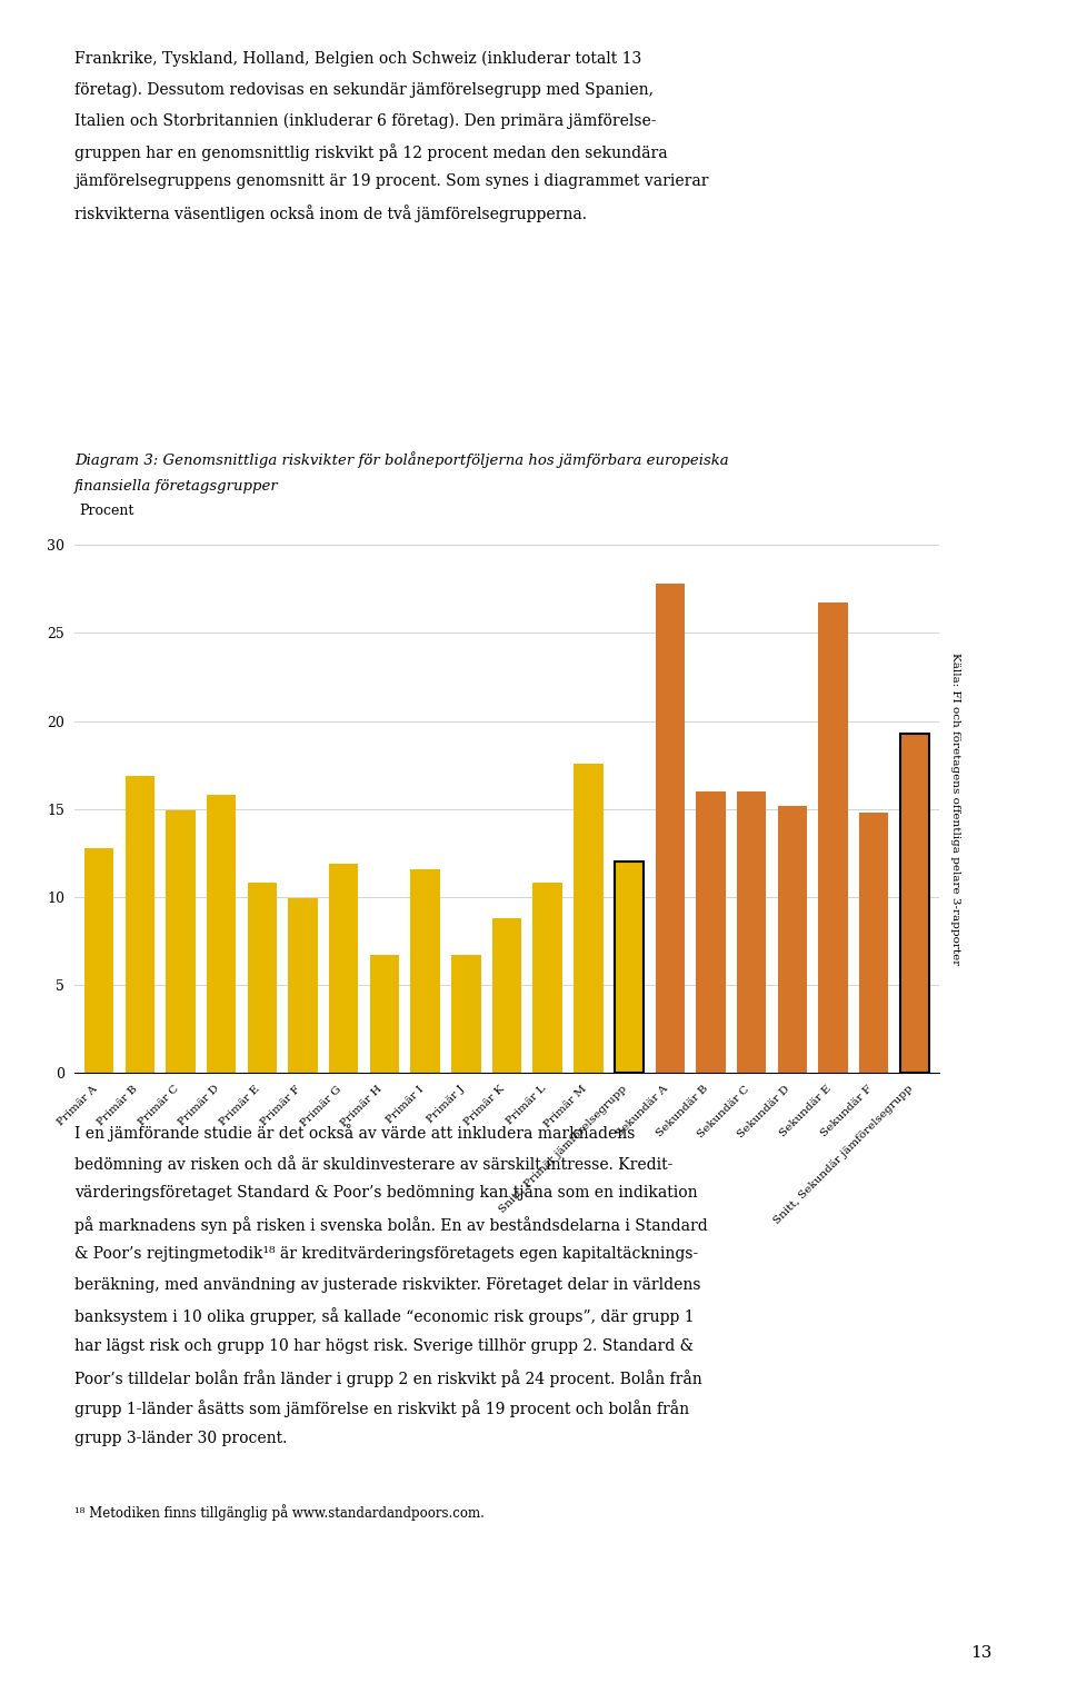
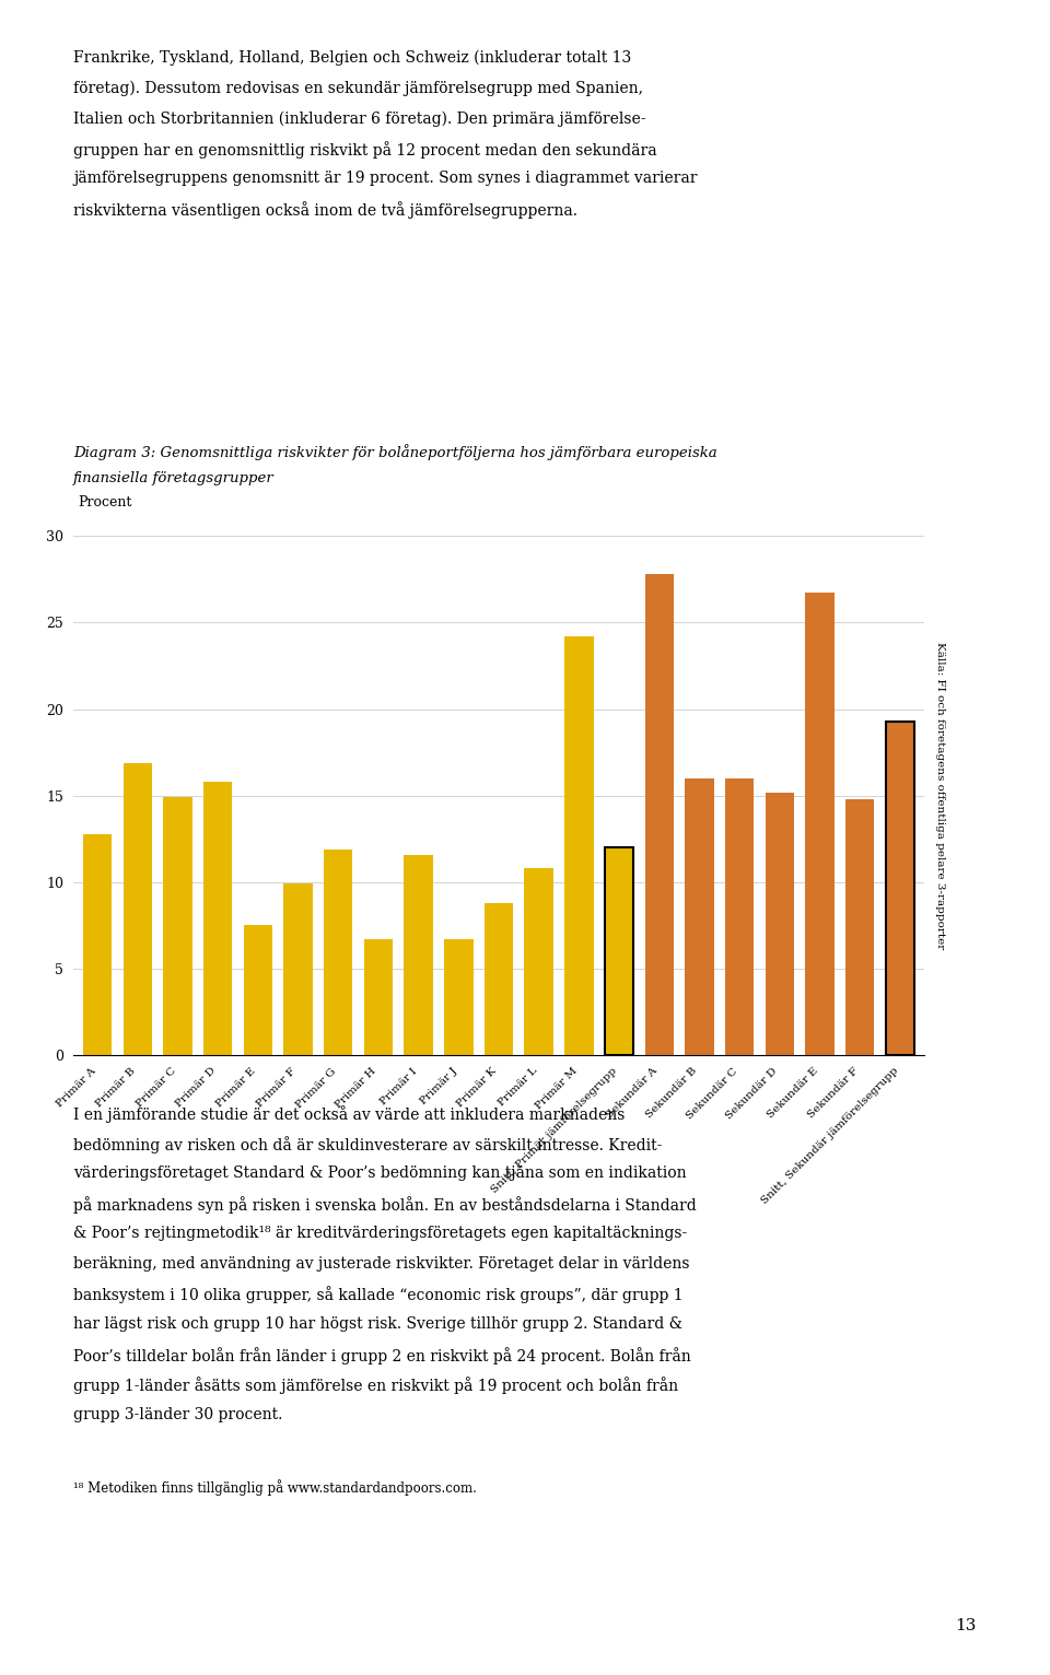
Primär E: 10.8 -> 7.5
Primär M: 17.6 -> 24.2
